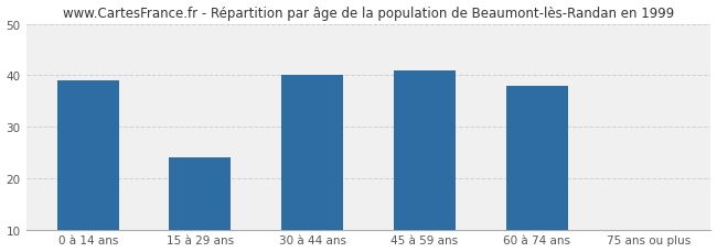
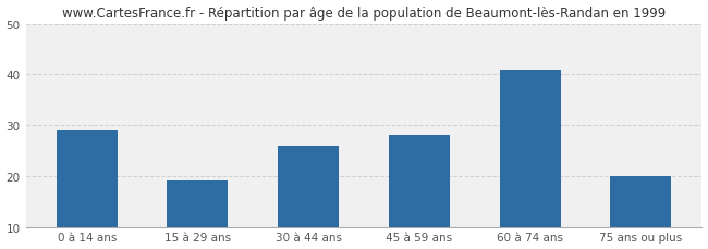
0 à 14 ans: 39 -> 29
15 à 29 ans: 24 -> 19
30 à 44 ans: 40 -> 26
45 à 59 ans: 41 -> 28
60 à 74 ans: 38 -> 41
75 ans ou plus: 10 -> 20
